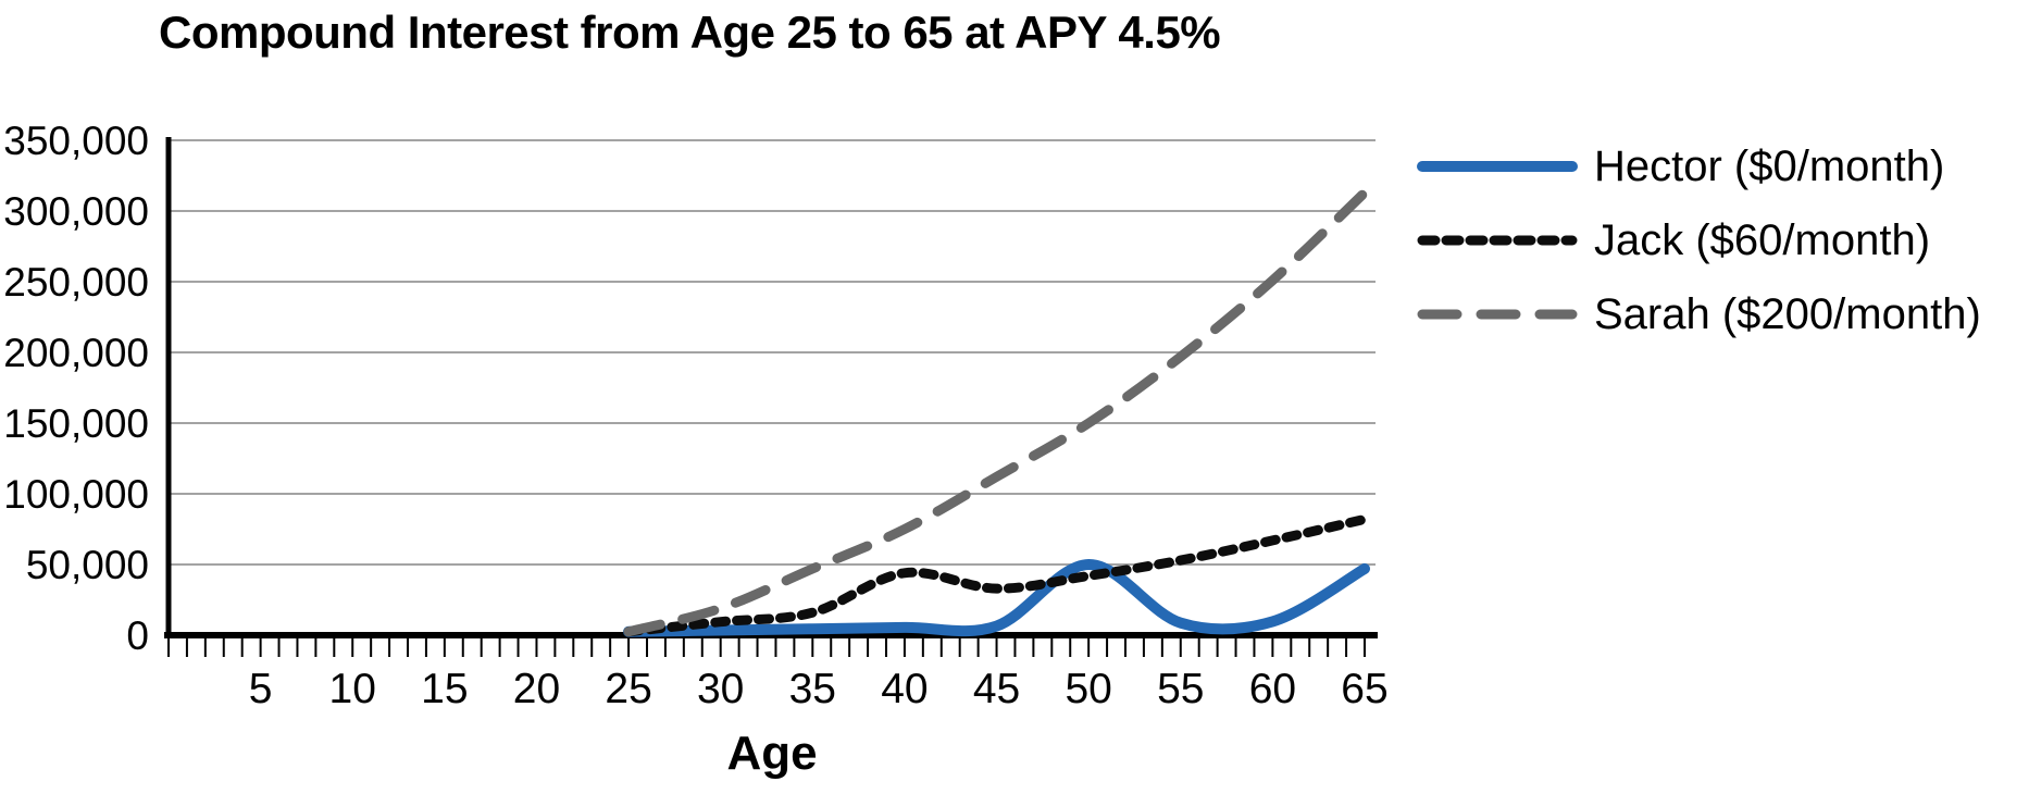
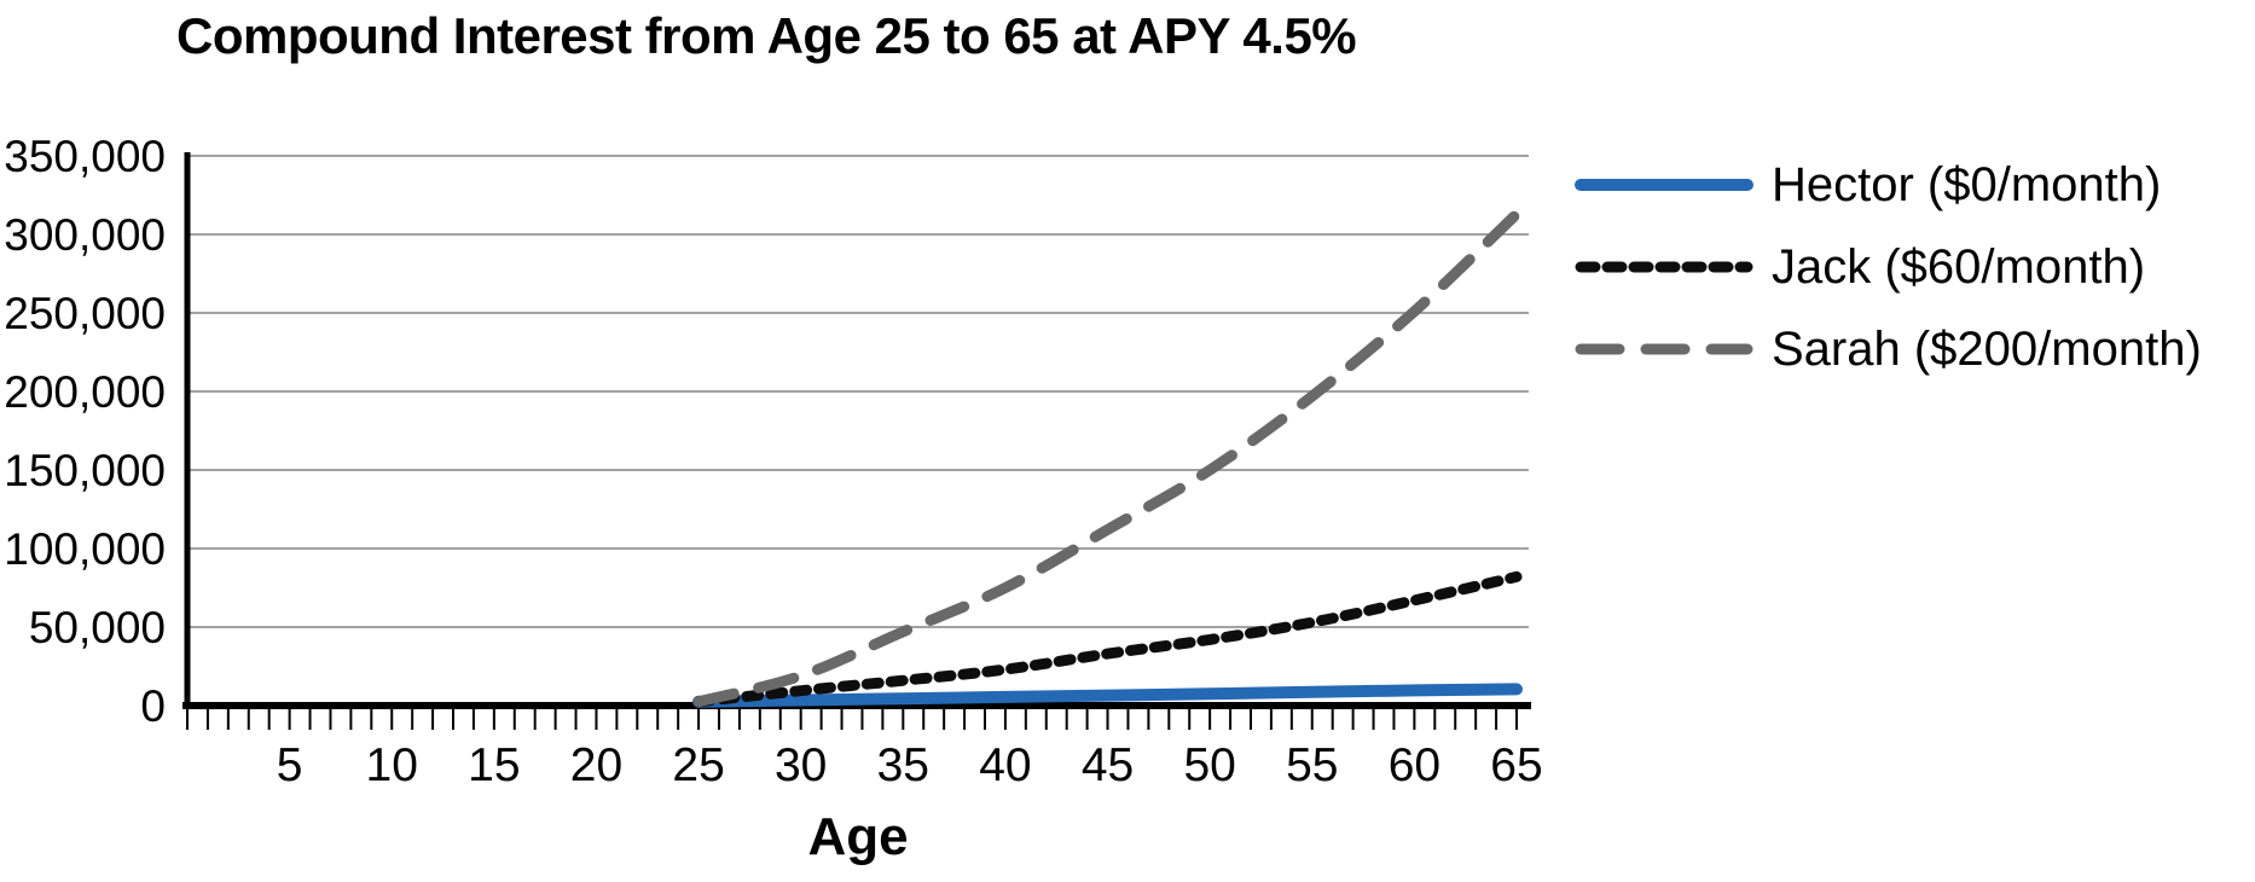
Jack ($60/month)/40: 44000 -> 23000
Hector ($0/month)/50: 50000 -> 8000
Hector ($0/month)/65: 47000 -> 10000
